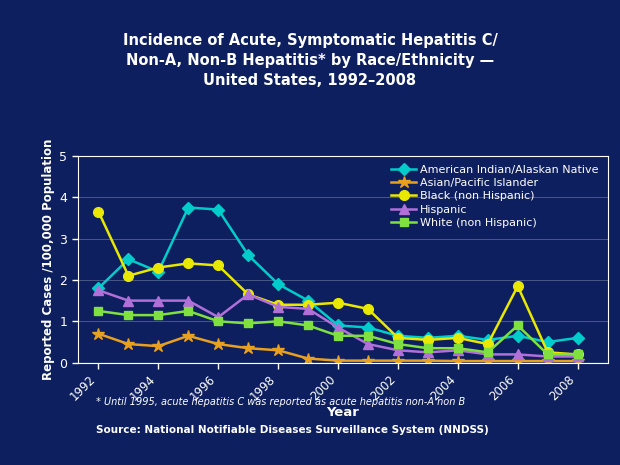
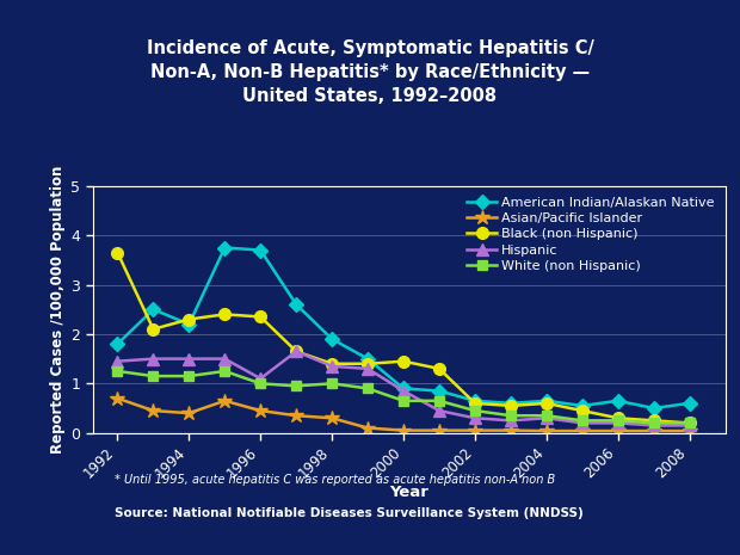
Hispanic/1992: 1.75 -> 1.45
Black (non Hispanic)/2006: 1.85 -> 0.30
White (non Hispanic)/2006: 0.90 -> 0.25
